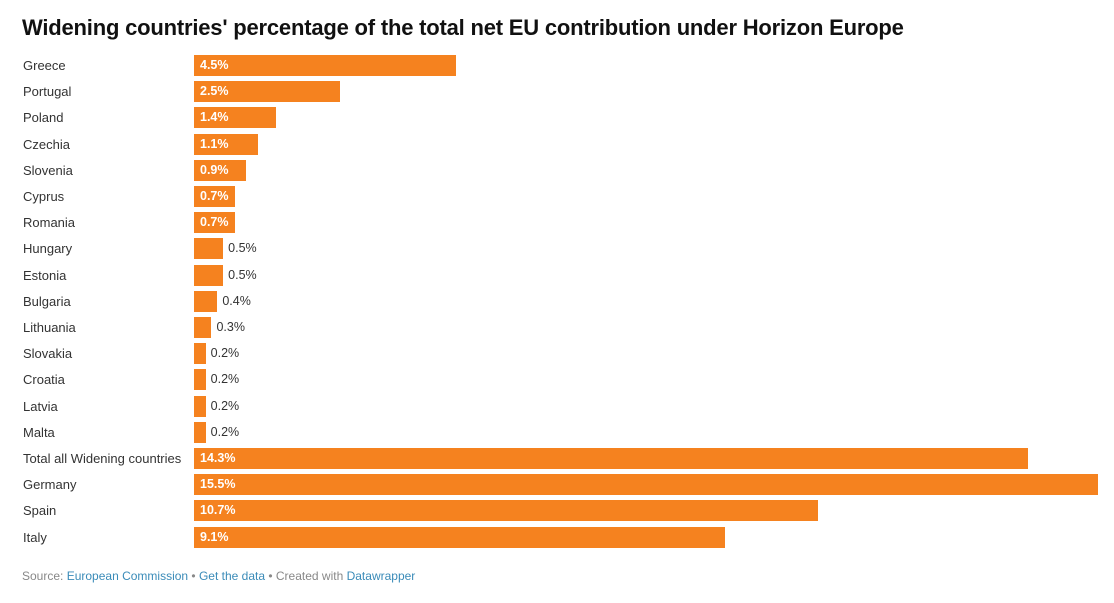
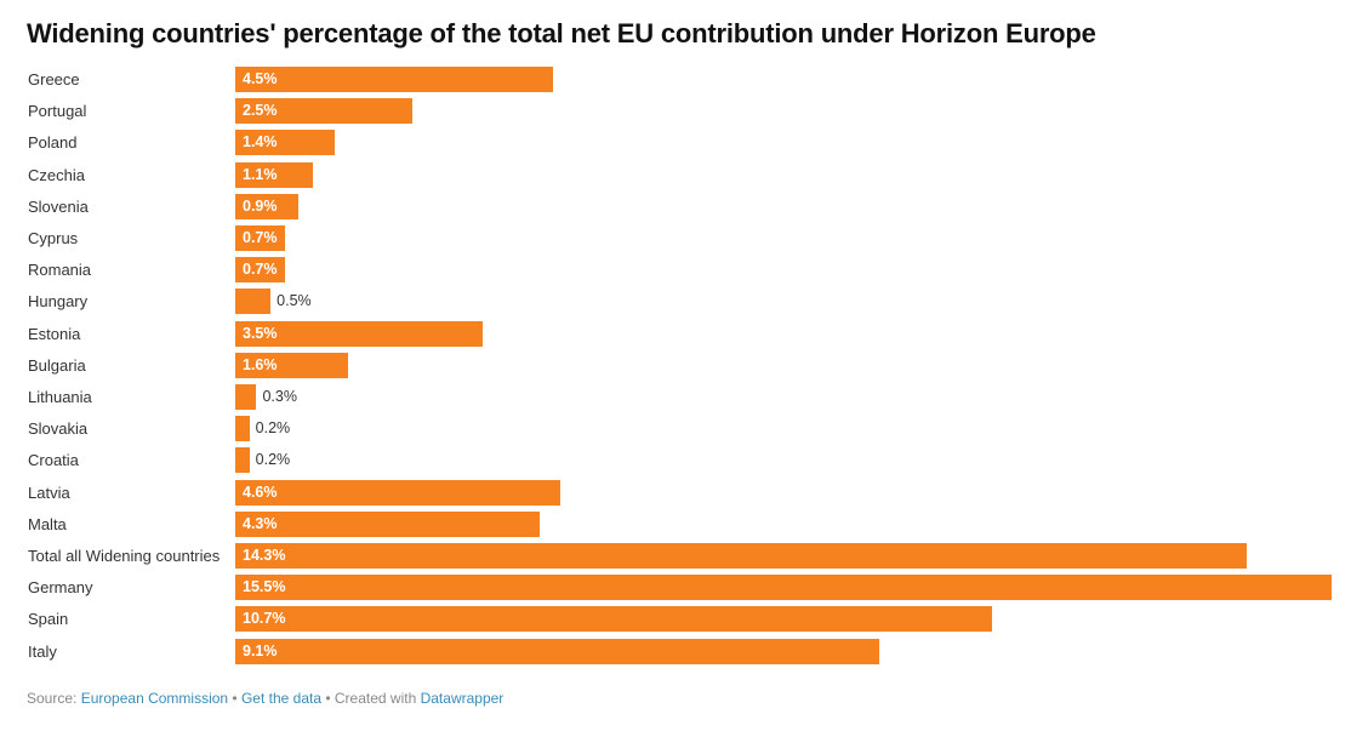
Estonia: 0.5% -> 3.5%
Bulgaria: 0.4% -> 1.6%
Latvia: 0.2% -> 4.6%
Malta: 0.2% -> 4.3%
